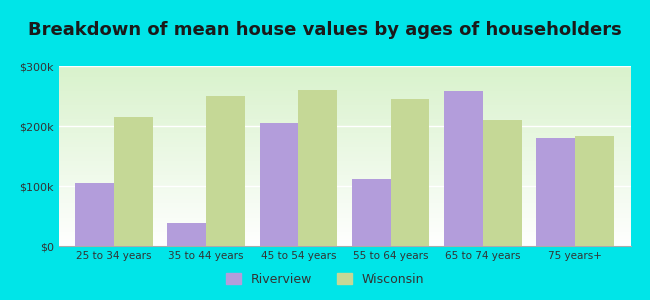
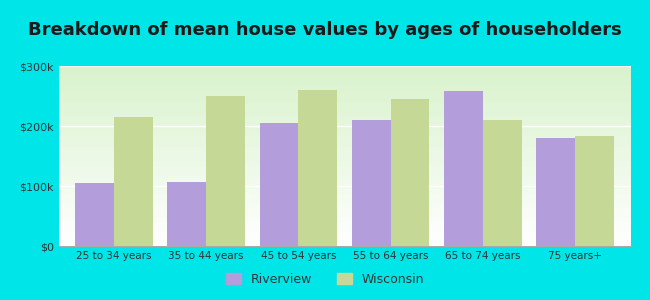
Riverview/35 to 44 years: $38k -> $107k
Riverview/55 to 64 years: $112k -> $210k
